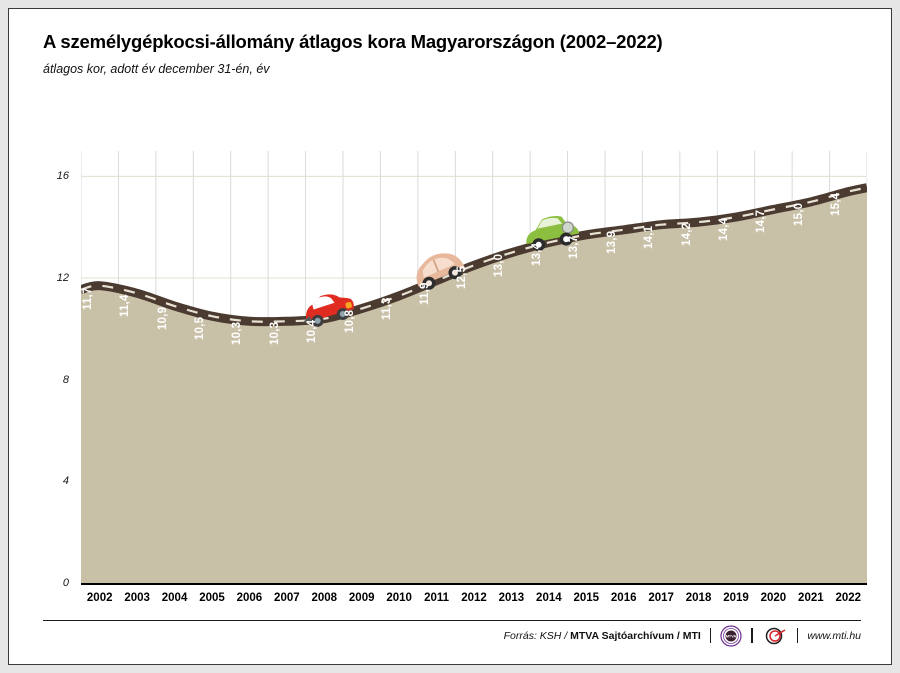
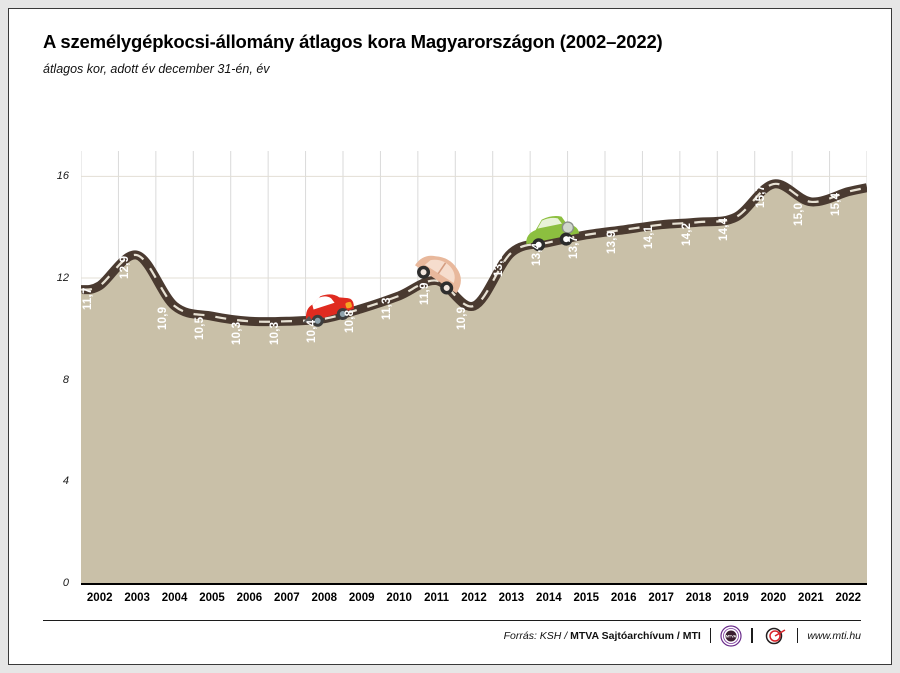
2003: 11,4 -> 12,9
2012: 12,5 -> 10,9
2020: 14,7 -> 15,7
